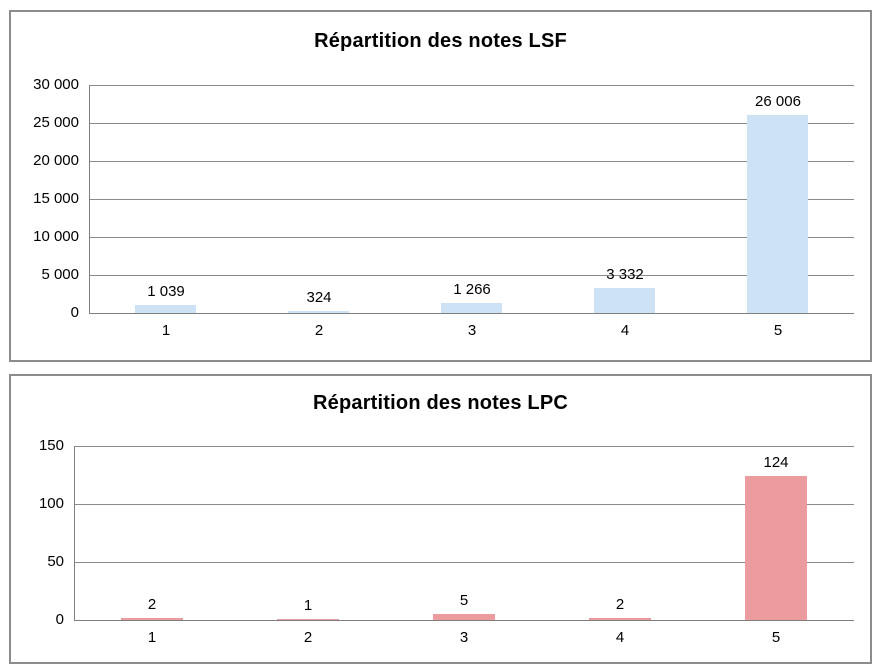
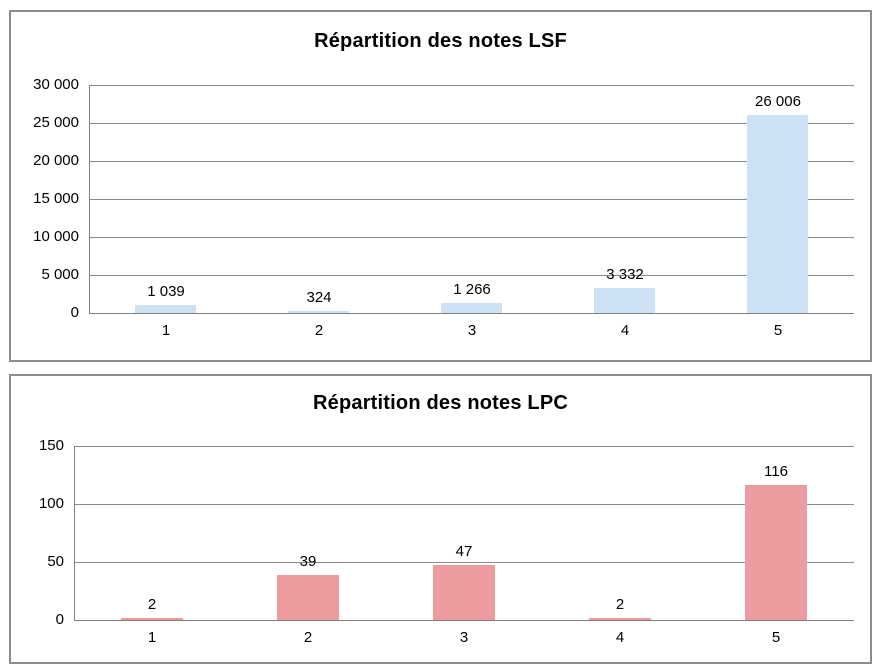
Répartition des notes LPC/2: 1 -> 39
Répartition des notes LPC/3: 5 -> 47
Répartition des notes LPC/5: 124 -> 116
